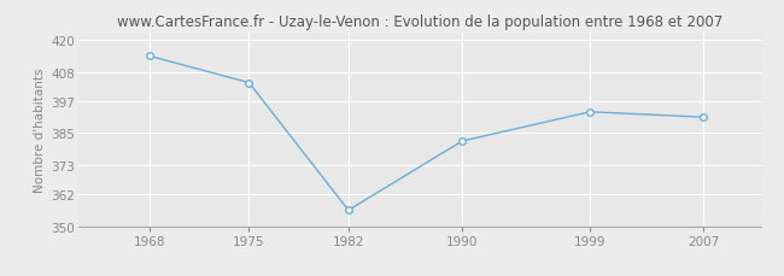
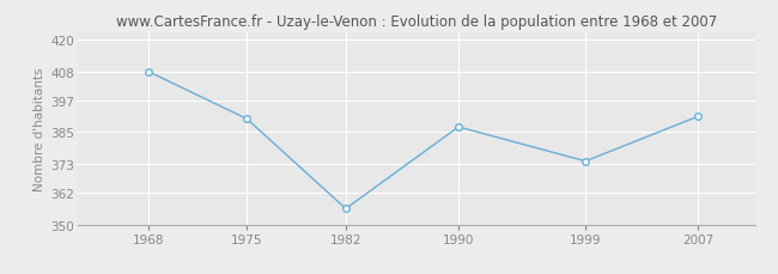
1968: 414 -> 408
1975: 404 -> 390
1990: 382 -> 387
1999: 393 -> 374
